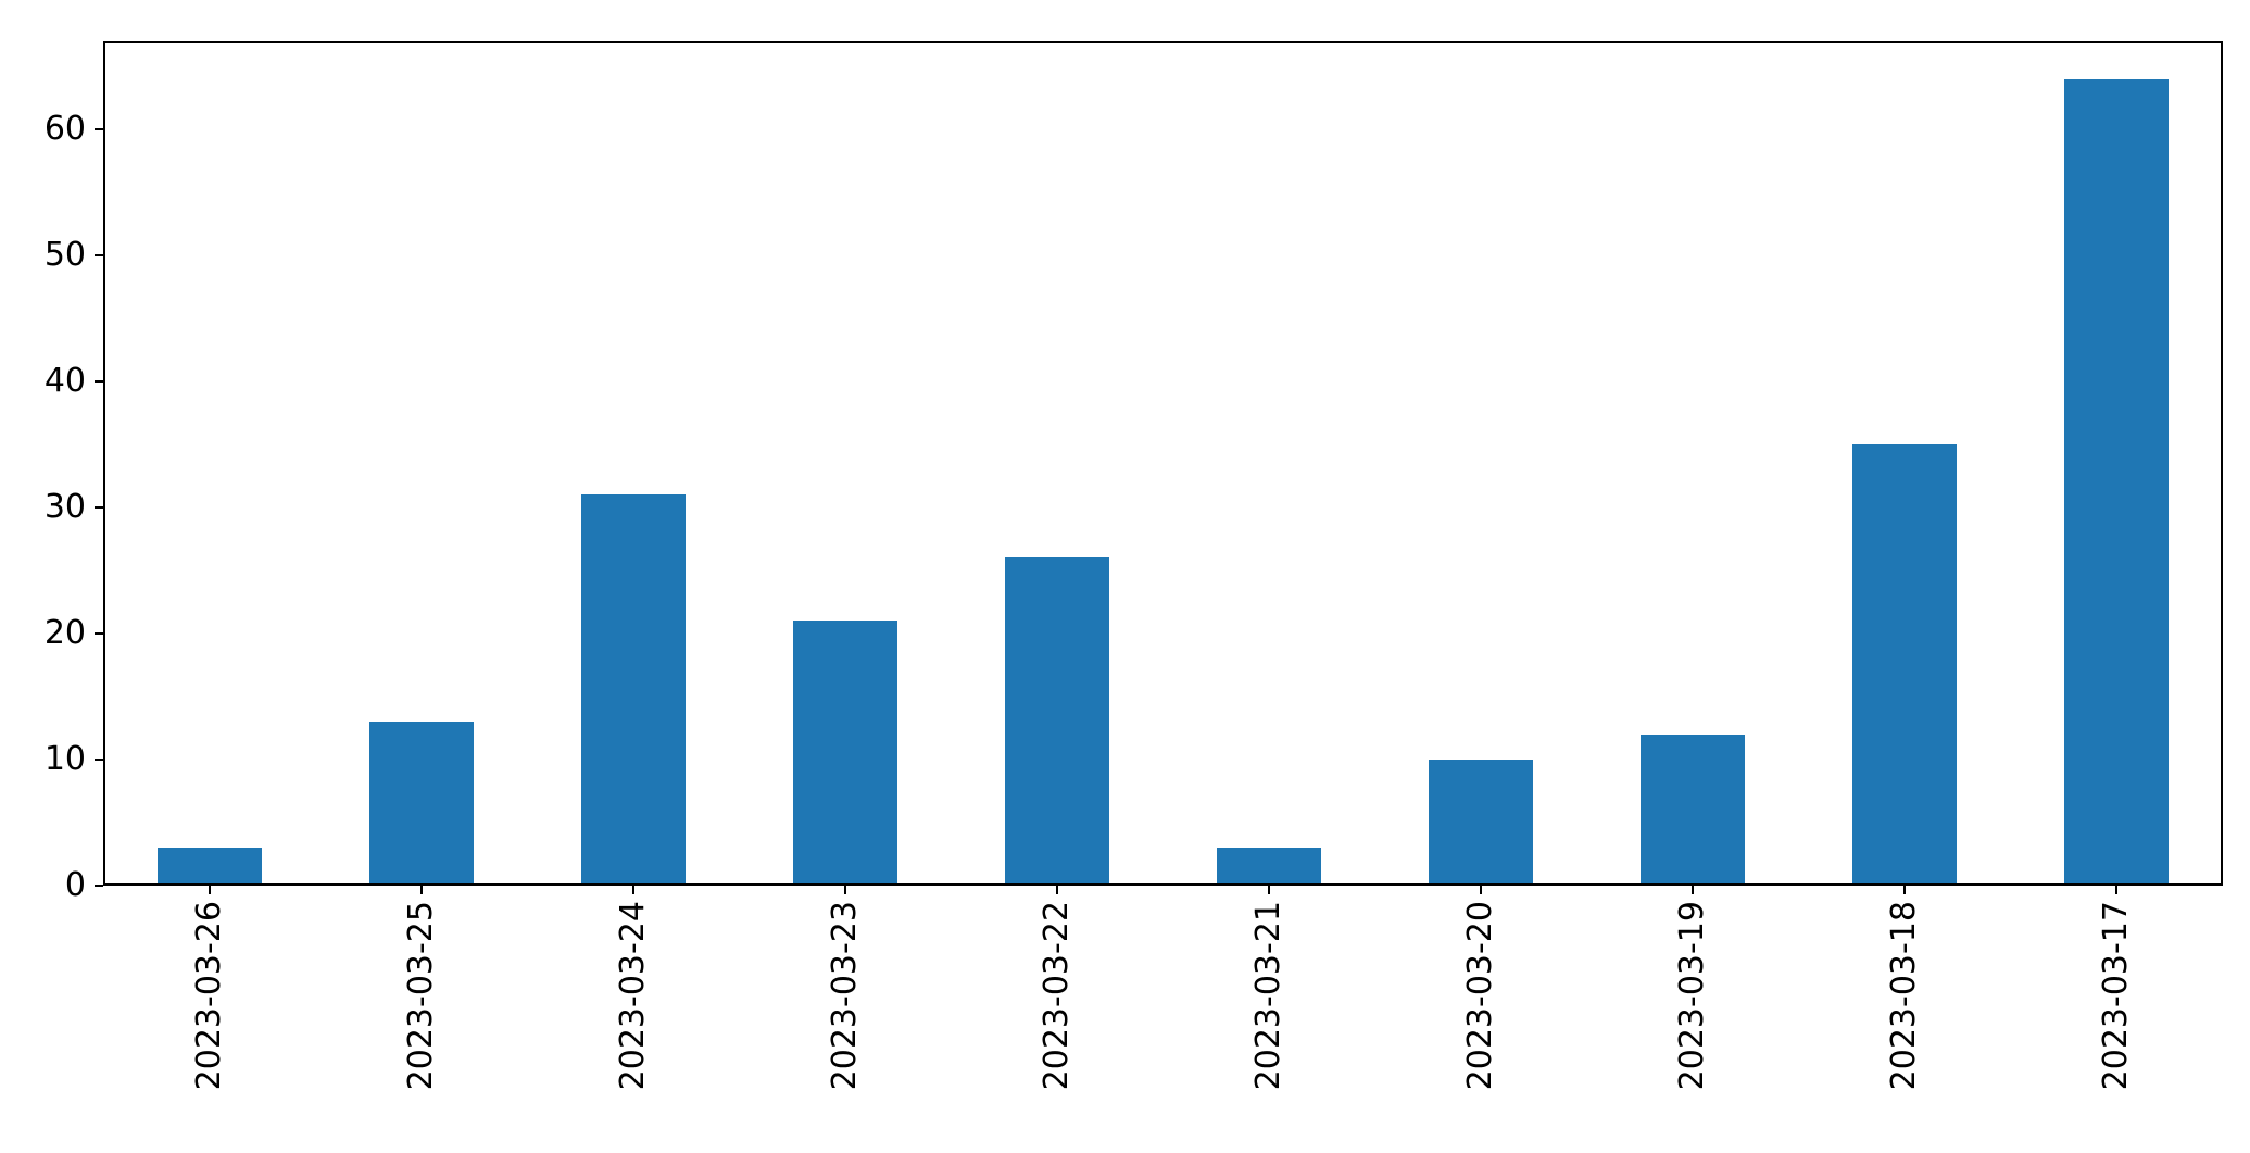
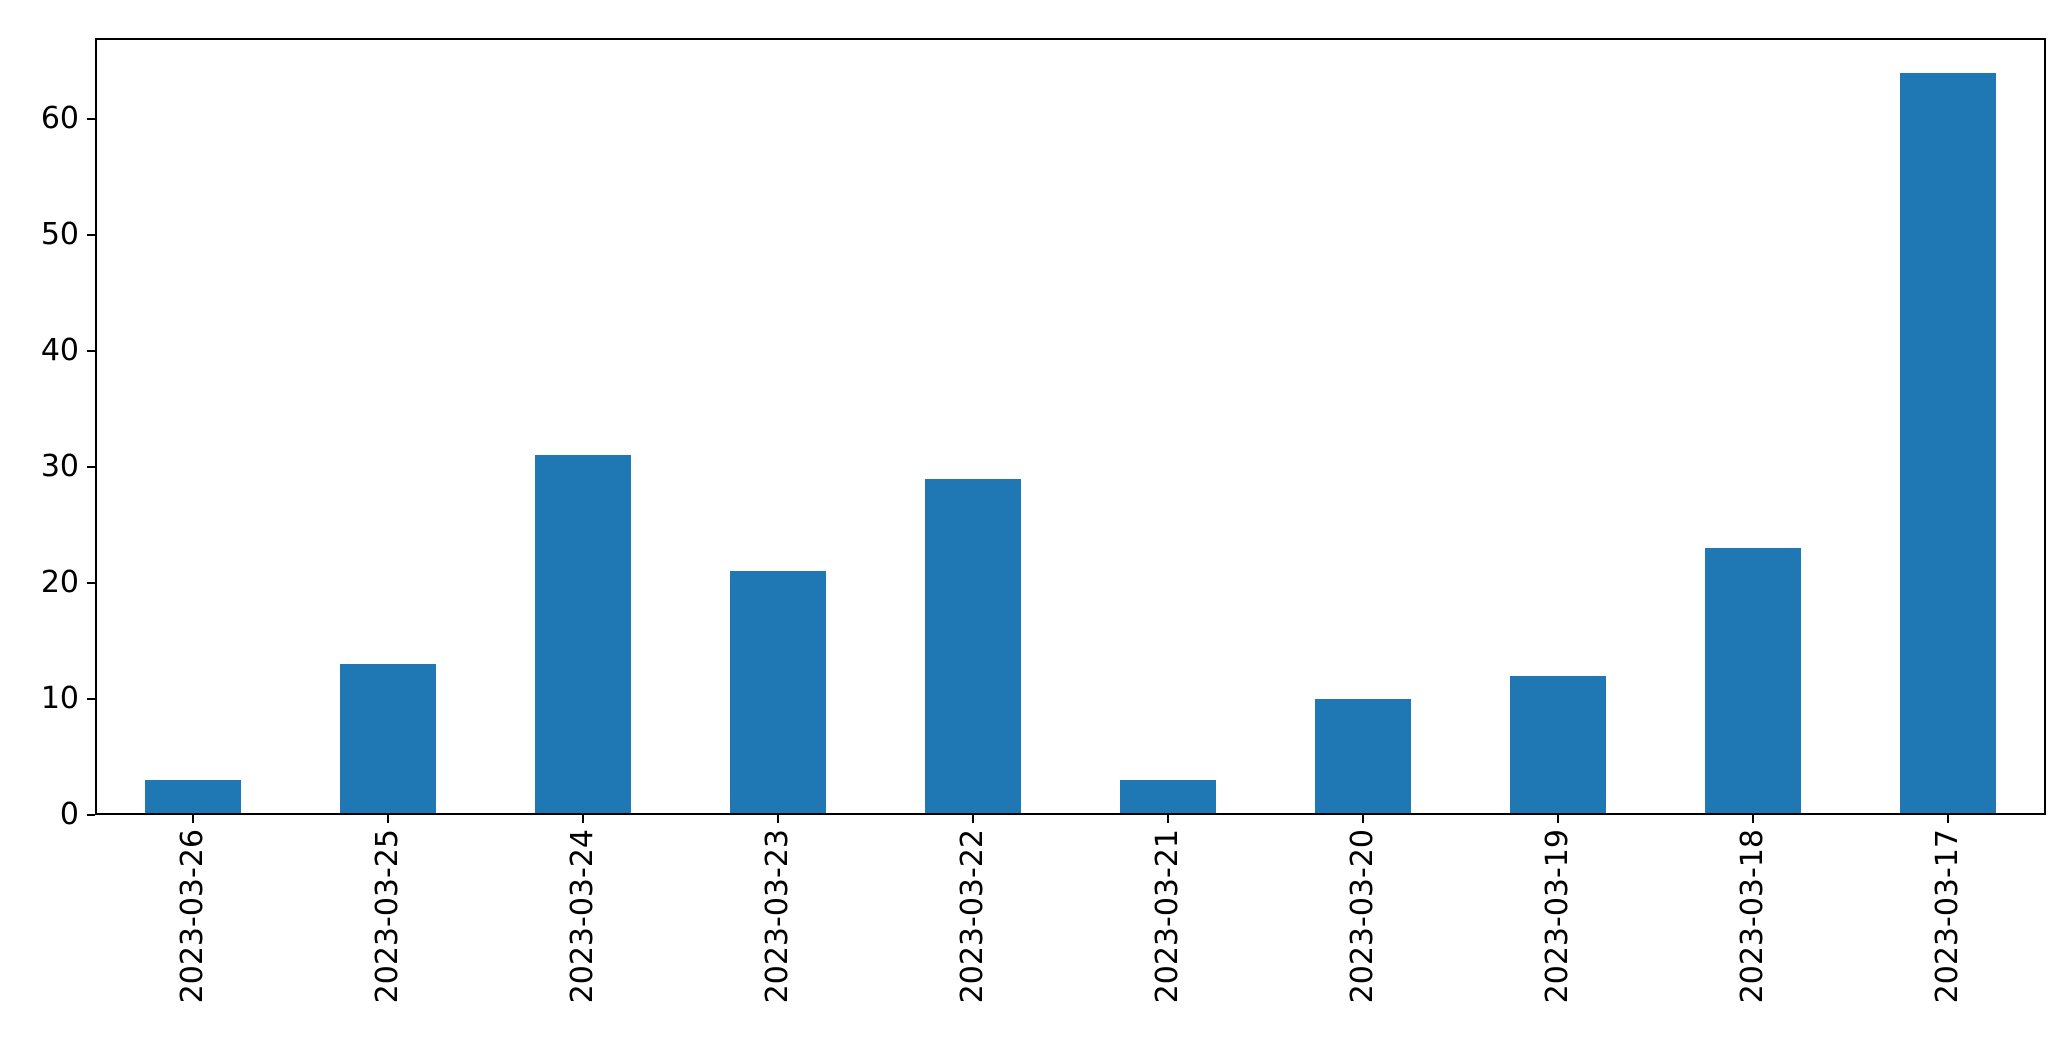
2023-03-22: 26 -> 29
2023-03-18: 35 -> 23
